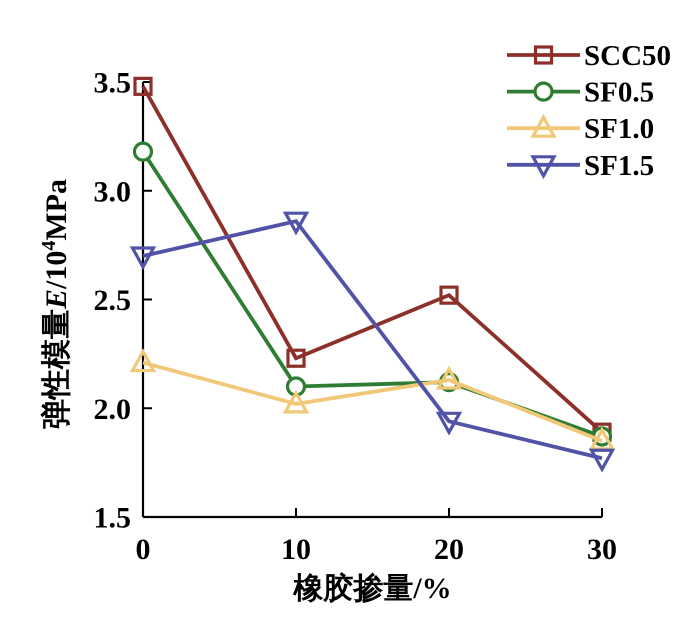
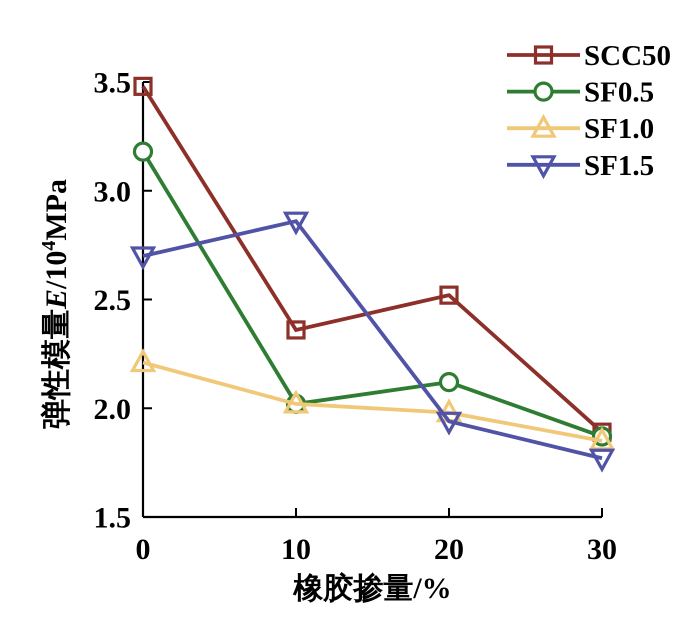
SCC50/10: 2.23 -> 2.36
SF0.5/10: 2.10 -> 2.02
SF1.0/20: 2.13 -> 1.98
